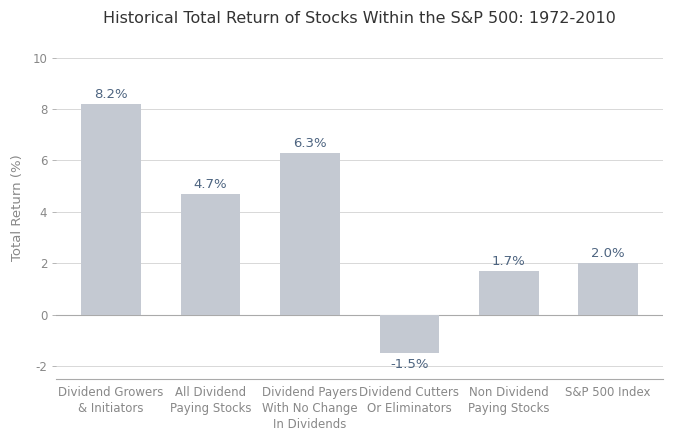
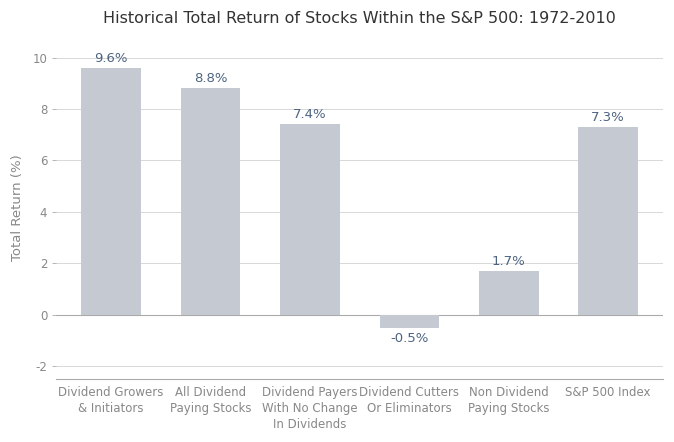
Dividend Growers & Initiators: 8.2% -> 9.6%
All Dividend Paying Stocks: 4.7% -> 8.8%
Dividend Payers With No Change In Dividends: 6.3% -> 7.4%
Dividend Cutters Or Eliminators: -1.5% -> -0.5%
S&P 500 Index: 2.0% -> 7.3%
